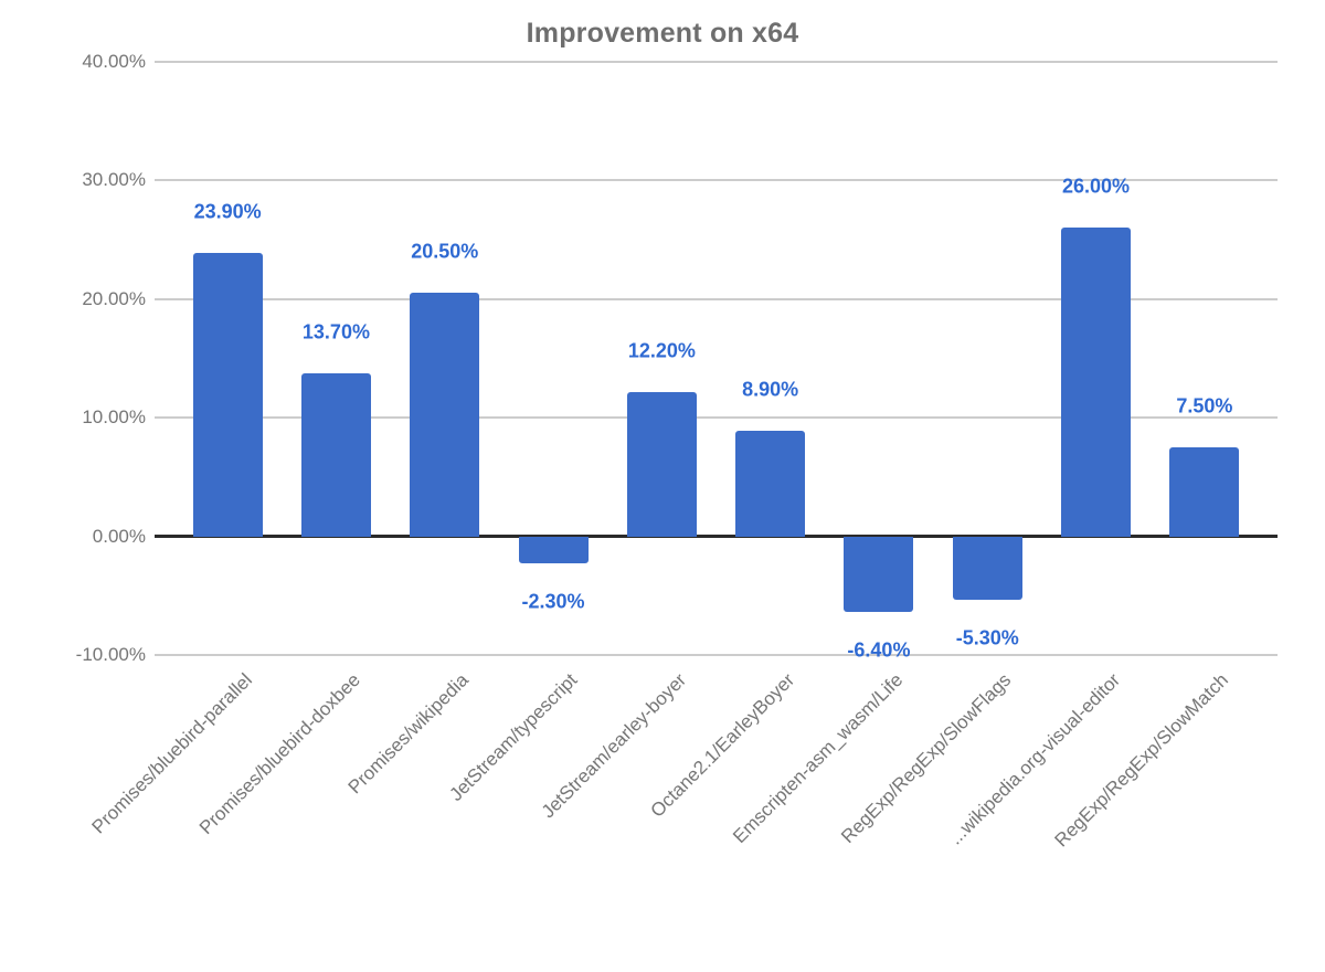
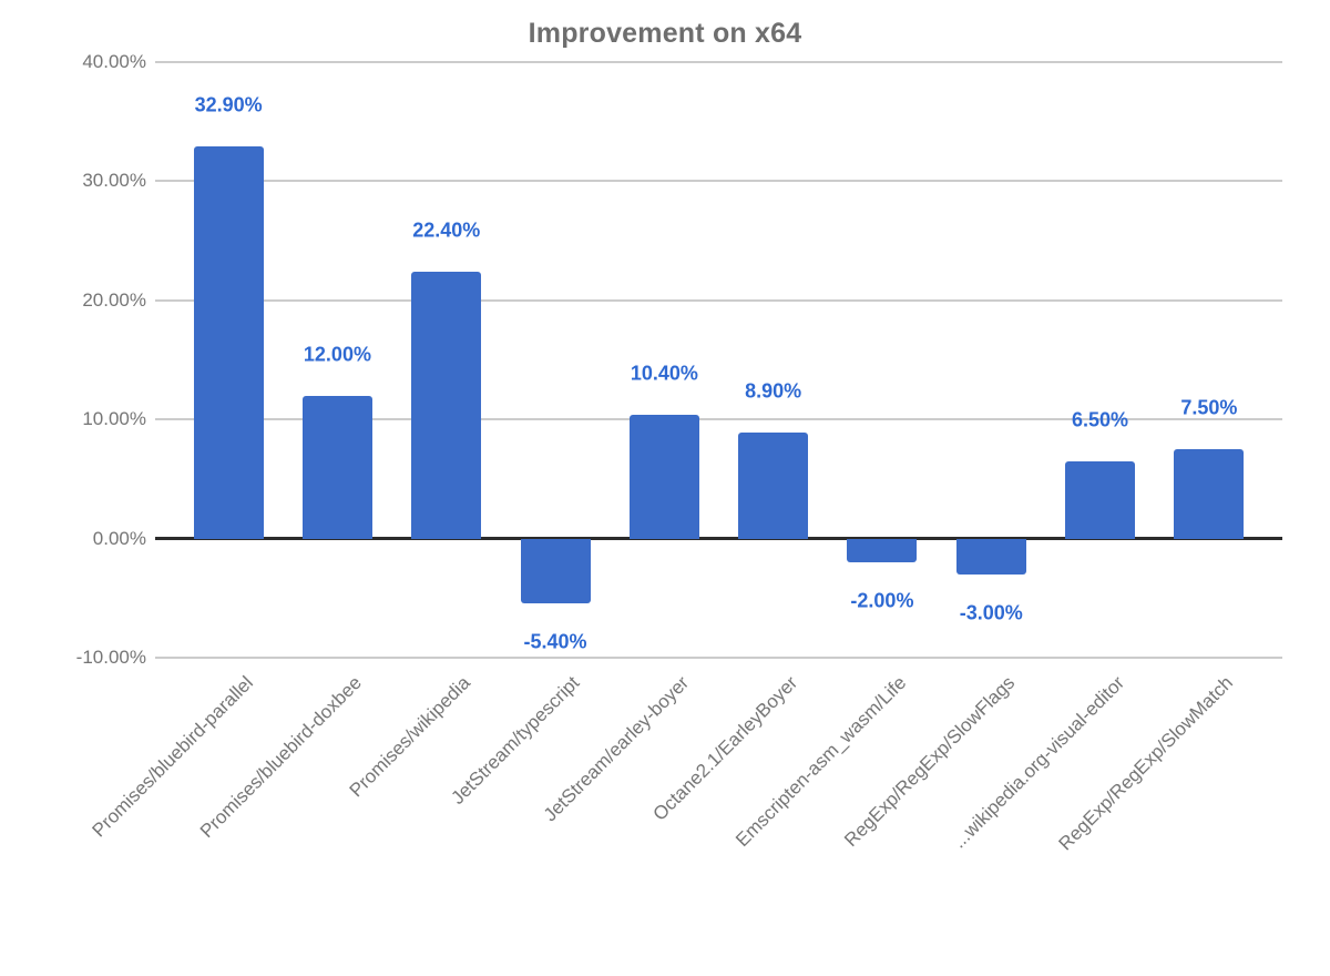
Promises/bluebird-parallel: 23.90% -> 32.90%
Promises/bluebird-doxbee: 13.70% -> 12.00%
Promises/wikipedia: 20.50% -> 22.40%
JetStream/typescript: -2.30% -> -5.40%
JetStream/earley-boyer: 12.20% -> 10.40%
Emscripten-asm_wasm/Life: -6.40% -> -2.00%
RegExp/RegExp/SlowFlags: -5.30% -> -3.00%
...wikipedia.org-visual-editor: 26.00% -> 6.50%
